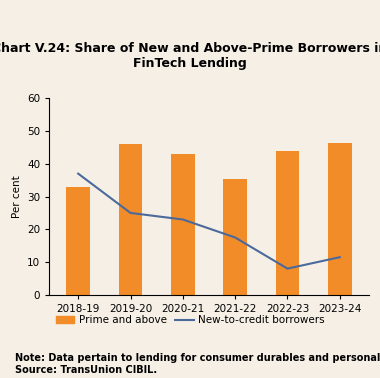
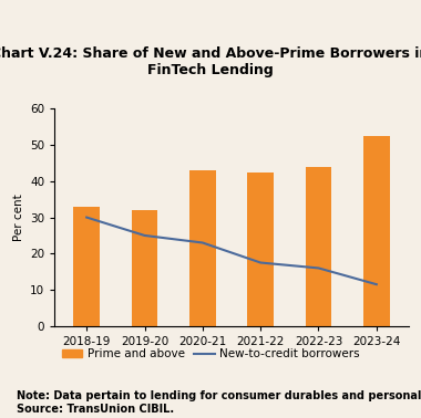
New-to-credit borrowers/2018-19: 37.0 -> 30.0
Prime and above/2019-20: 46.0 -> 32.0
Prime and above/2021-22: 35.5 -> 42.5
New-to-credit borrowers/2022-23: 8.0 -> 16.0
Prime and above/2023-24: 46.5 -> 52.5
